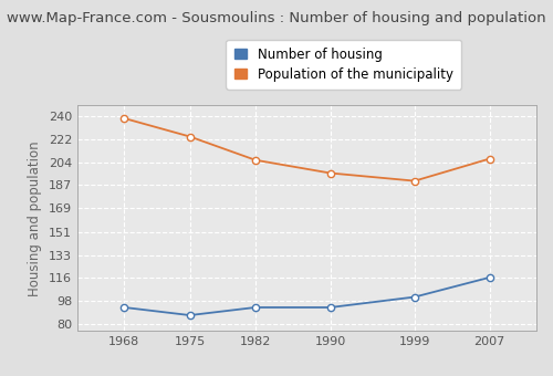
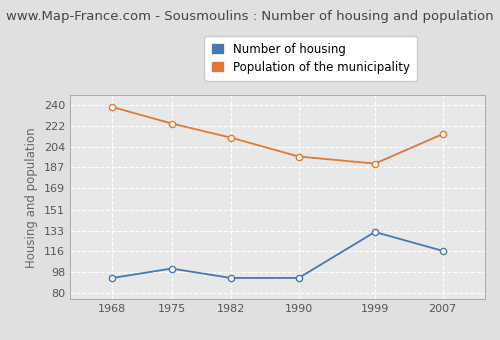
Number of housing/1975: 87 -> 101
Population of the municipality/1982: 206 -> 212
Number of housing/1999: 101 -> 132
Population of the municipality/2007: 207 -> 215
